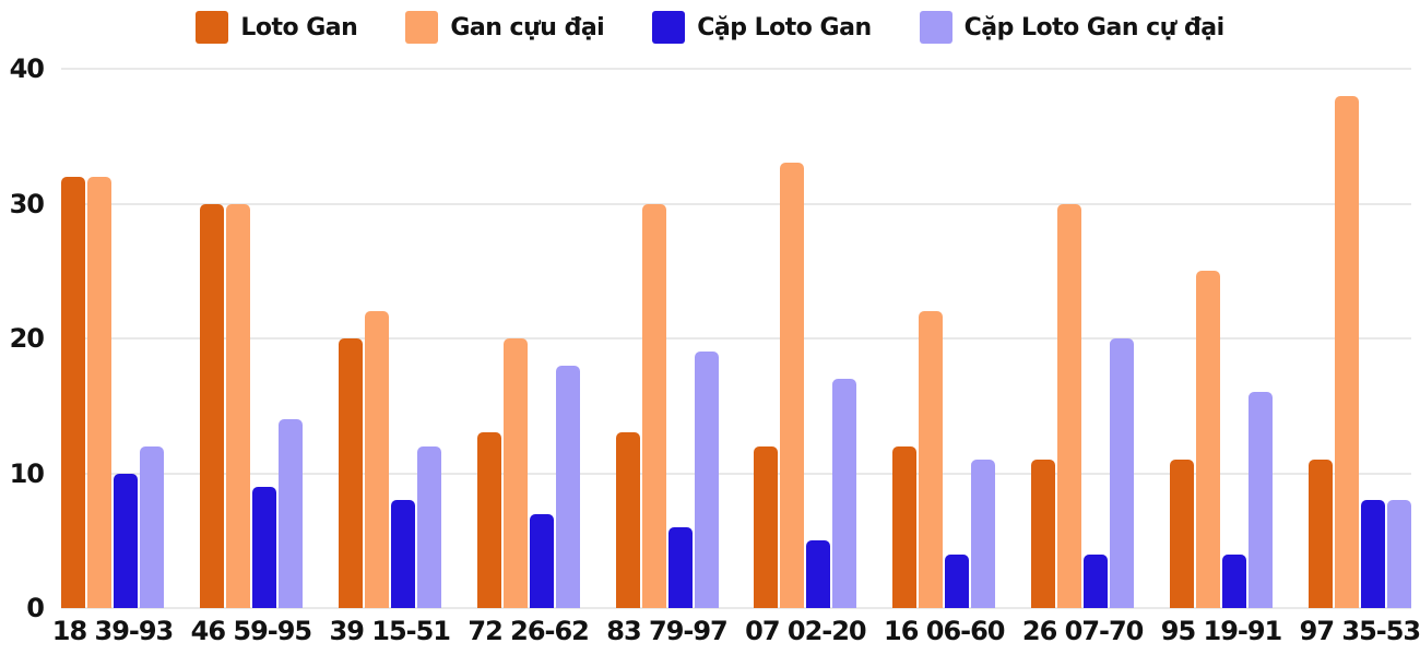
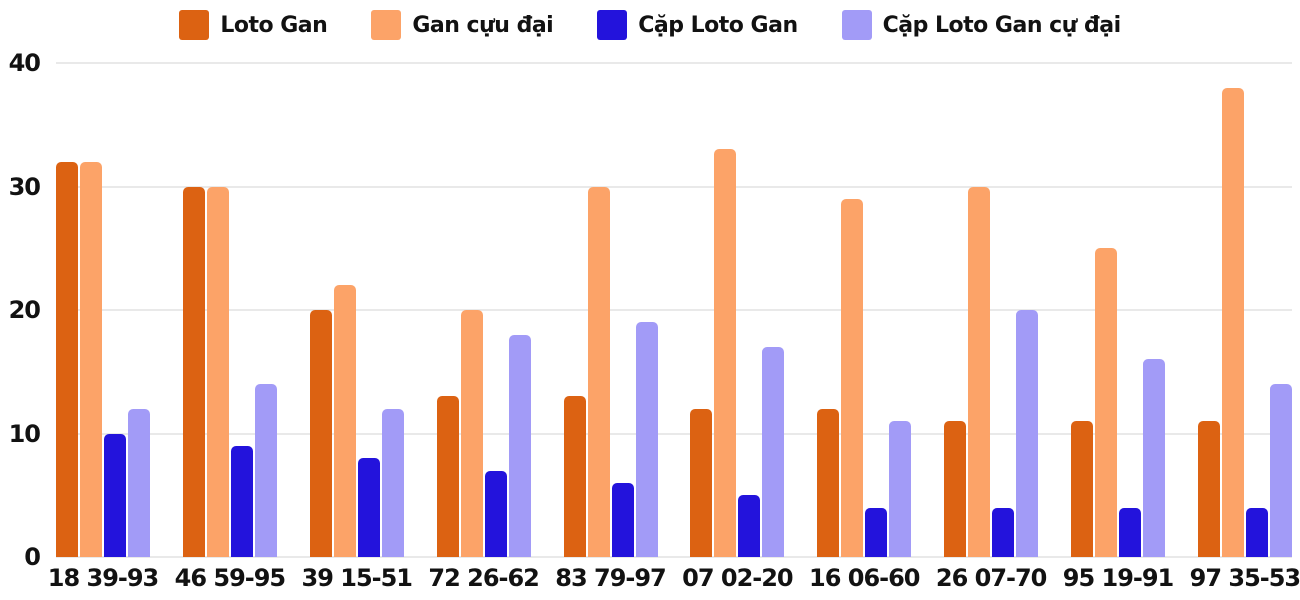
Gan cựu đại/16 06-60: 22 -> 29
Cặp Loto Gan/97 35-53: 8 -> 4
Cặp Loto Gan cự đại/97 35-53: 8 -> 14
